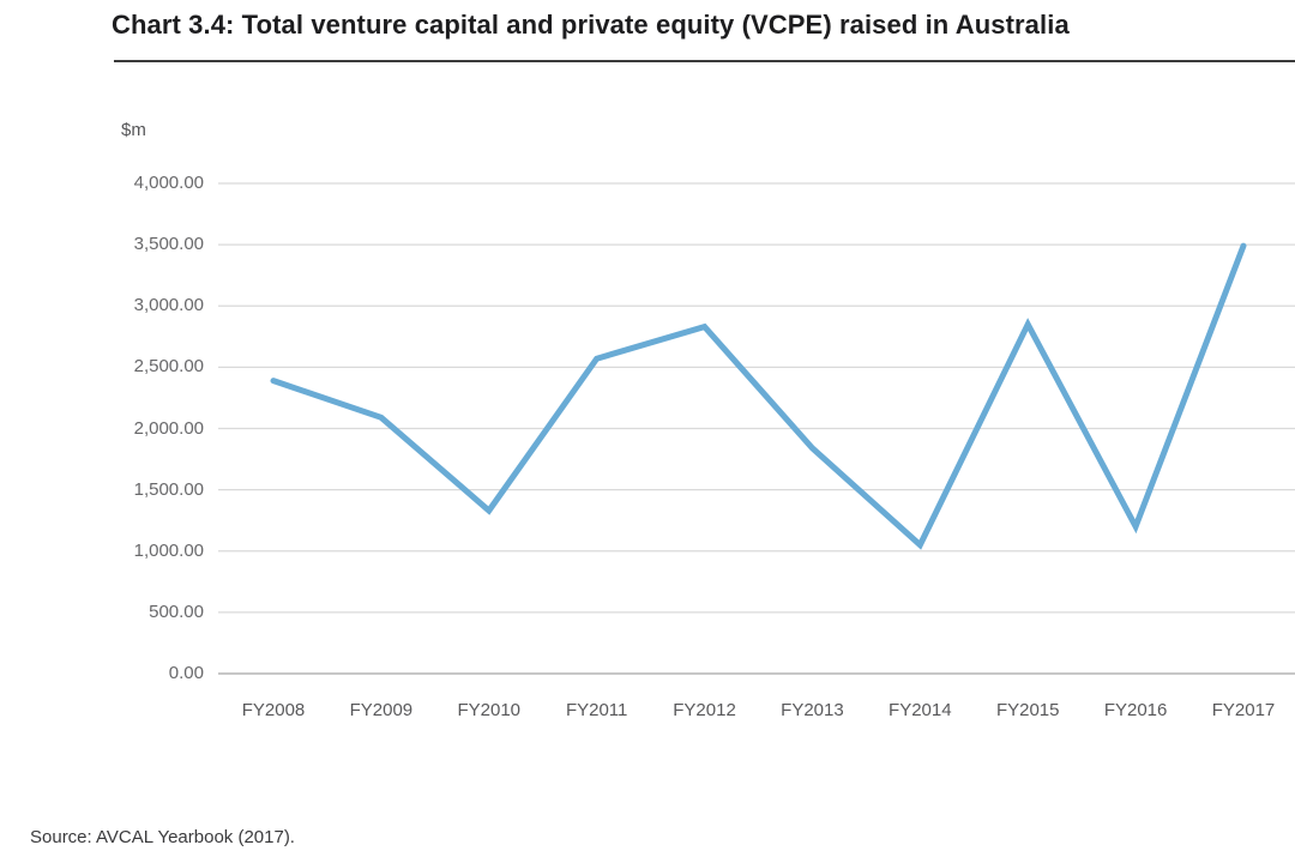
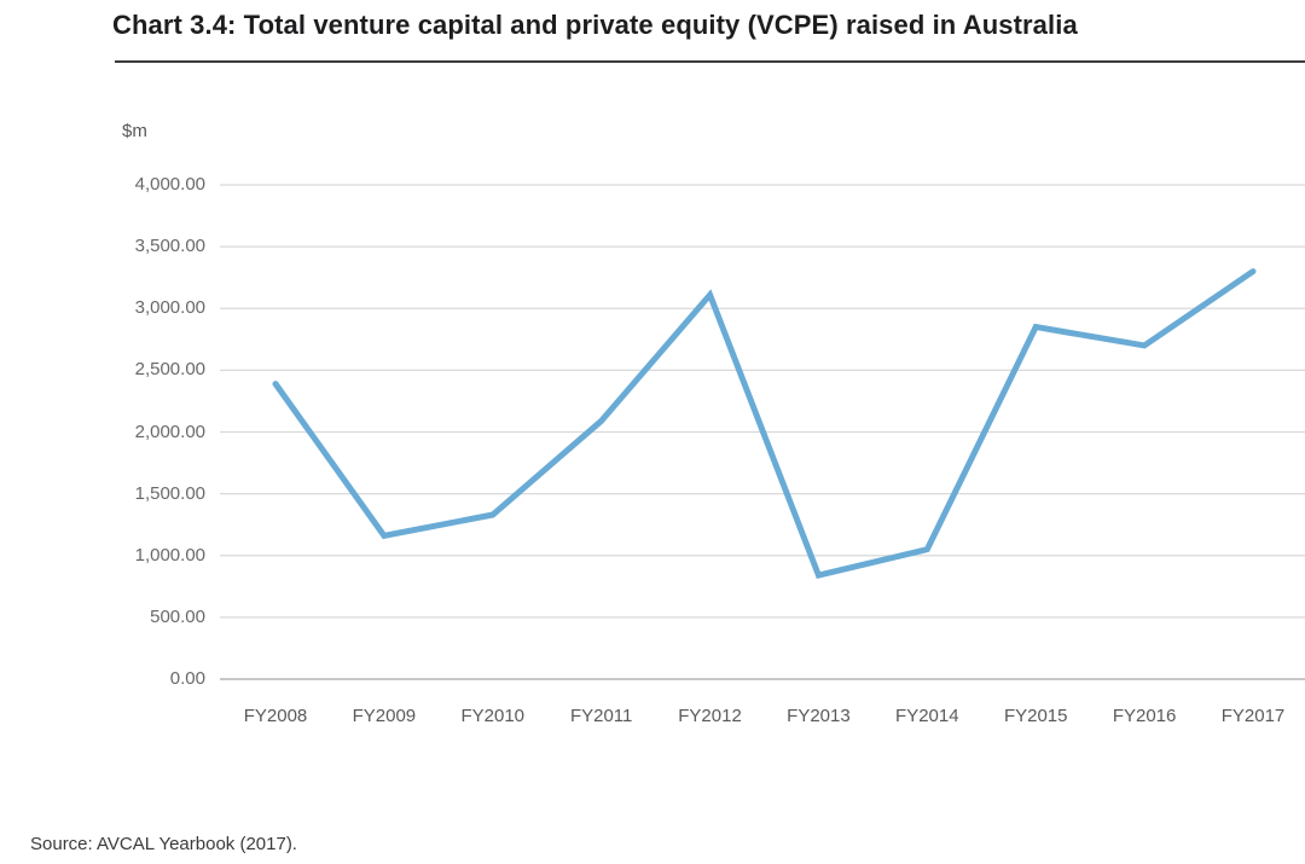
FY2009: 2090 -> 1160
FY2011: 2570 -> 2090
FY2012: 2830 -> 3110
FY2013: 1840 -> 840
FY2016: 1200 -> 2700
FY2017: 3490 -> 3300
